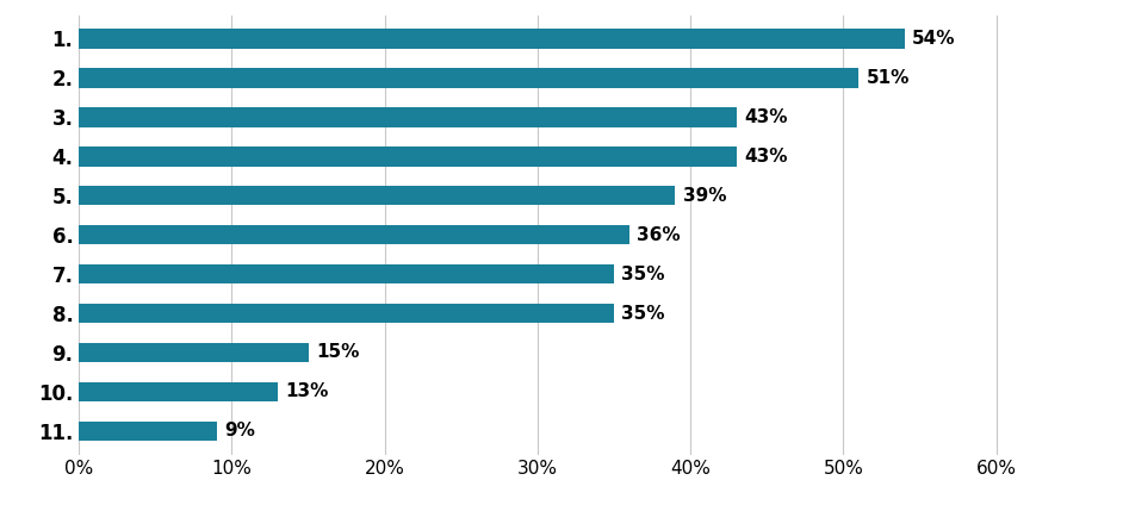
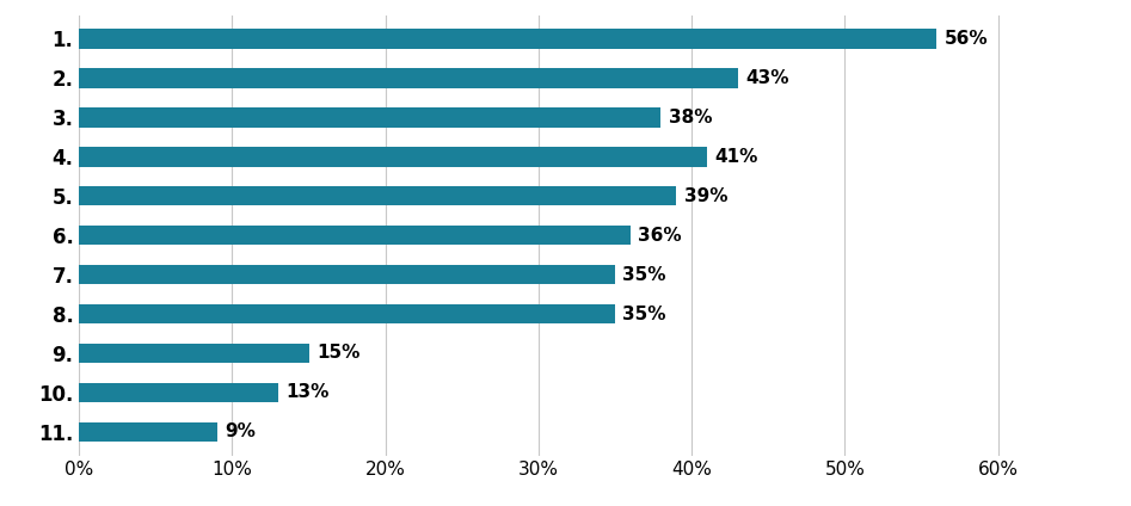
1.: 54% -> 56%
2.: 51% -> 43%
3.: 43% -> 38%
4.: 43% -> 41%
